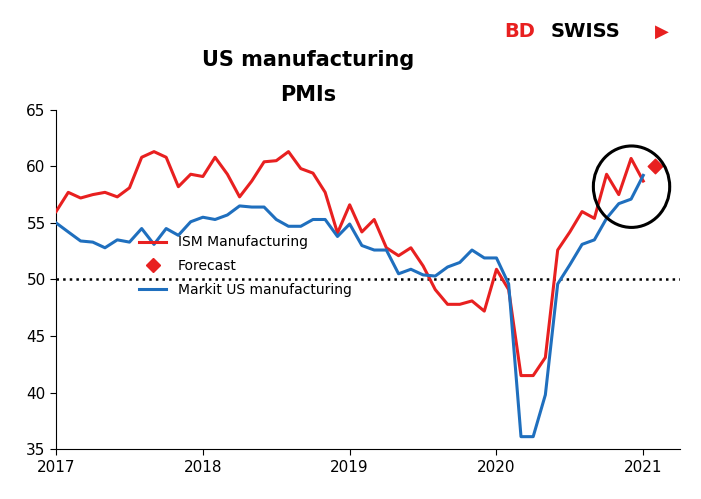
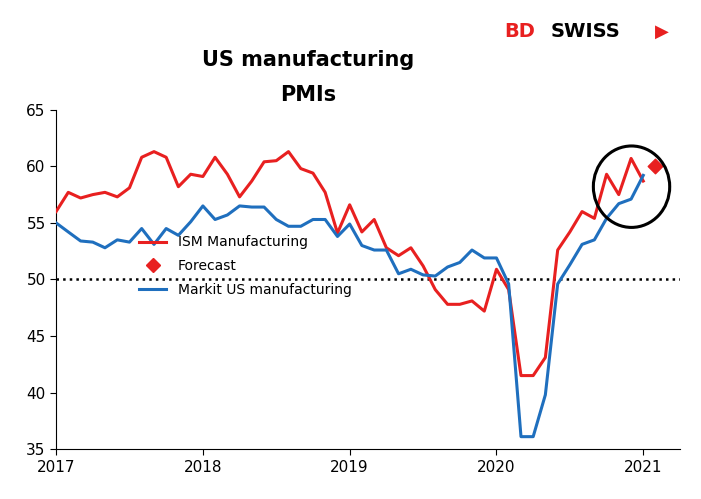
Markit US manufacturing/2018: 55.5 -> 56.5
